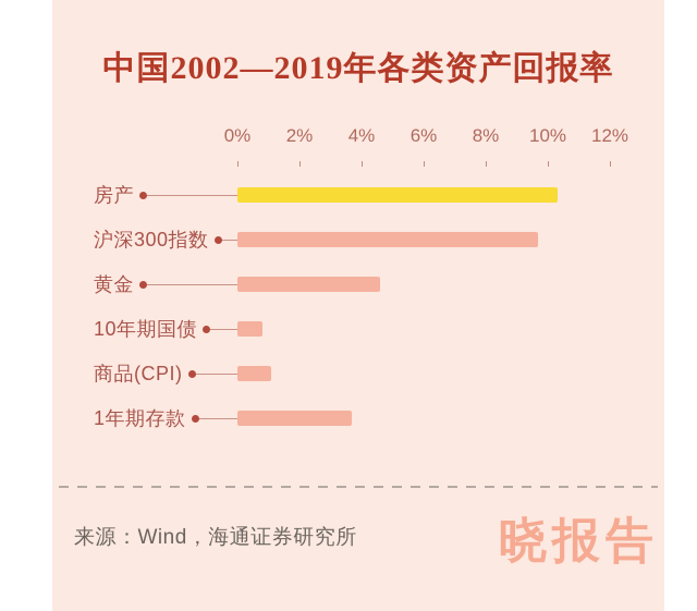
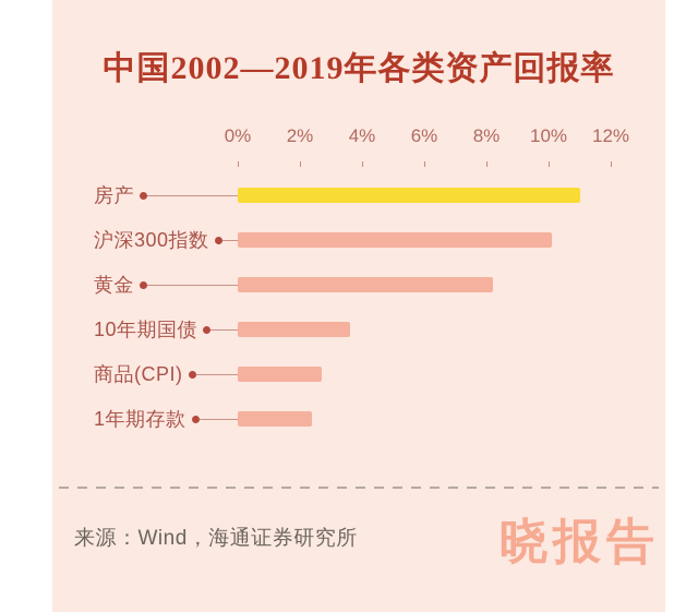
房产: 10.3% -> 11.0%
沪深300指数: 9.7% -> 10.1%
黄金: 4.6% -> 8.2%
10年期国债: 0.8% -> 3.6%
商品(CPI): 1.1% -> 2.7%
1年期存款: 3.7% -> 2.4%
